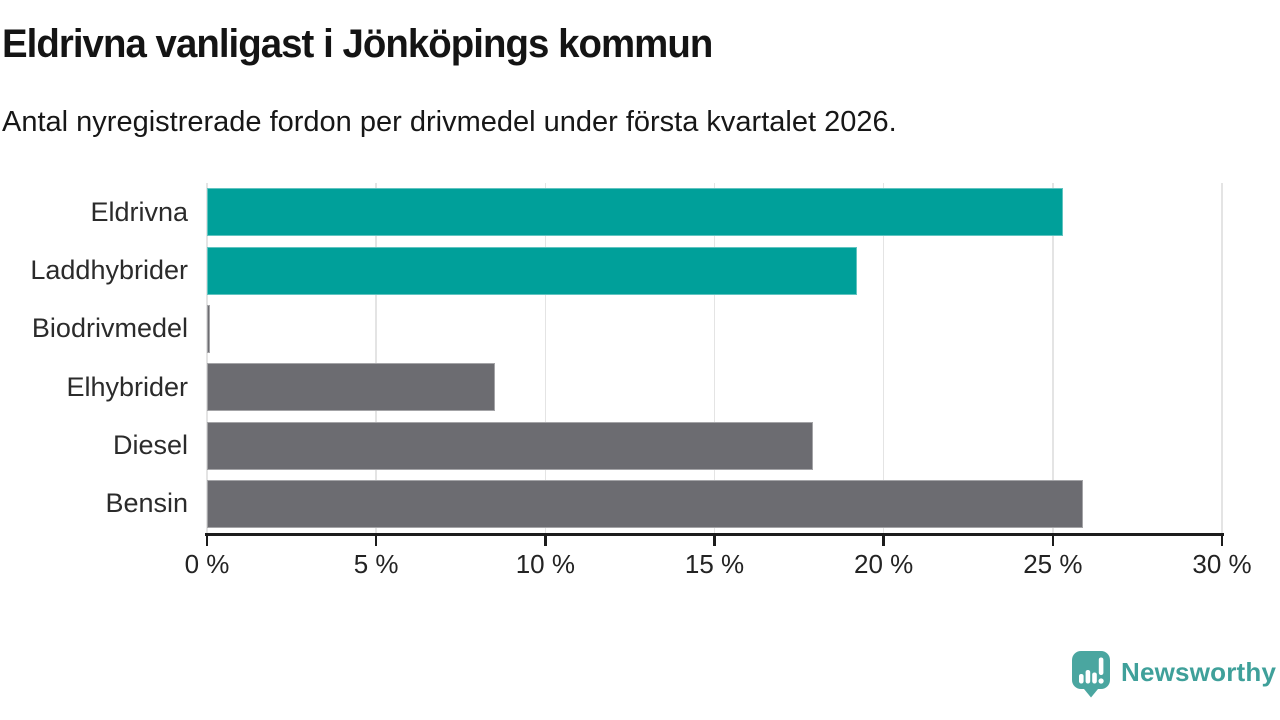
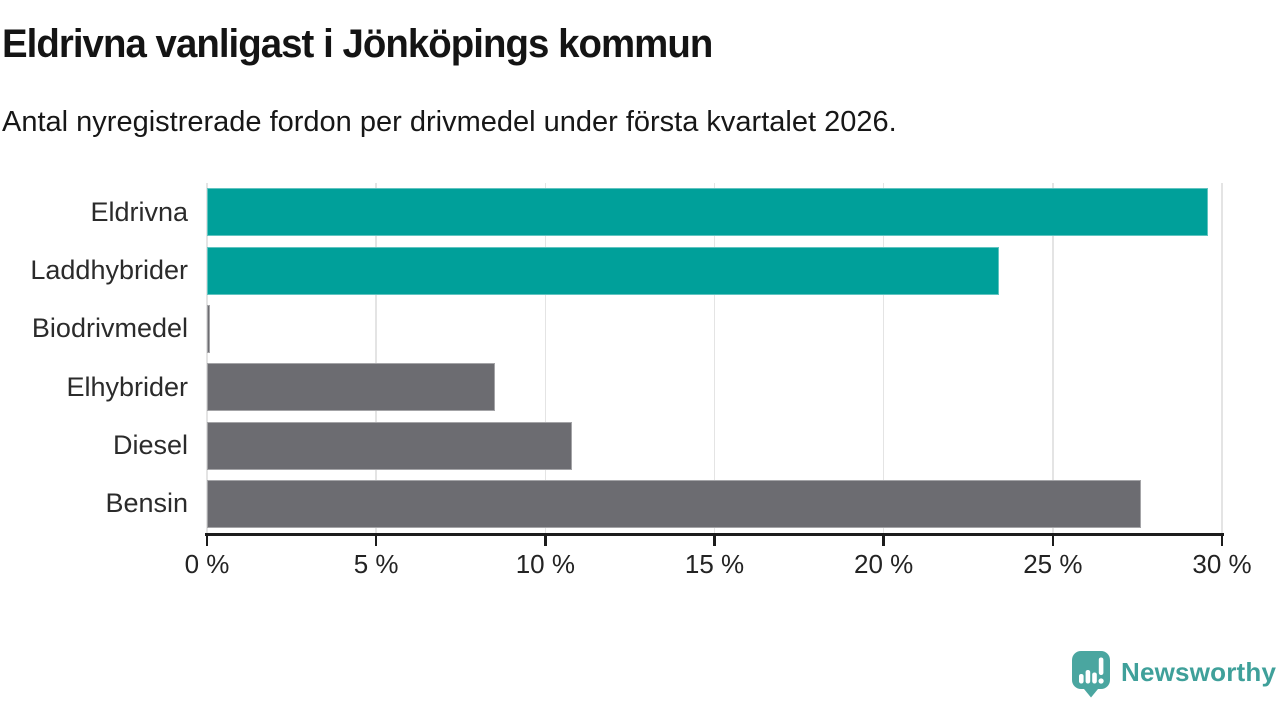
Eldrivna: 25.3% -> 29.6%
Laddhybrider: 19.2% -> 23.4%
Diesel: 17.9% -> 10.8%
Bensin: 25.9% -> 27.6%
